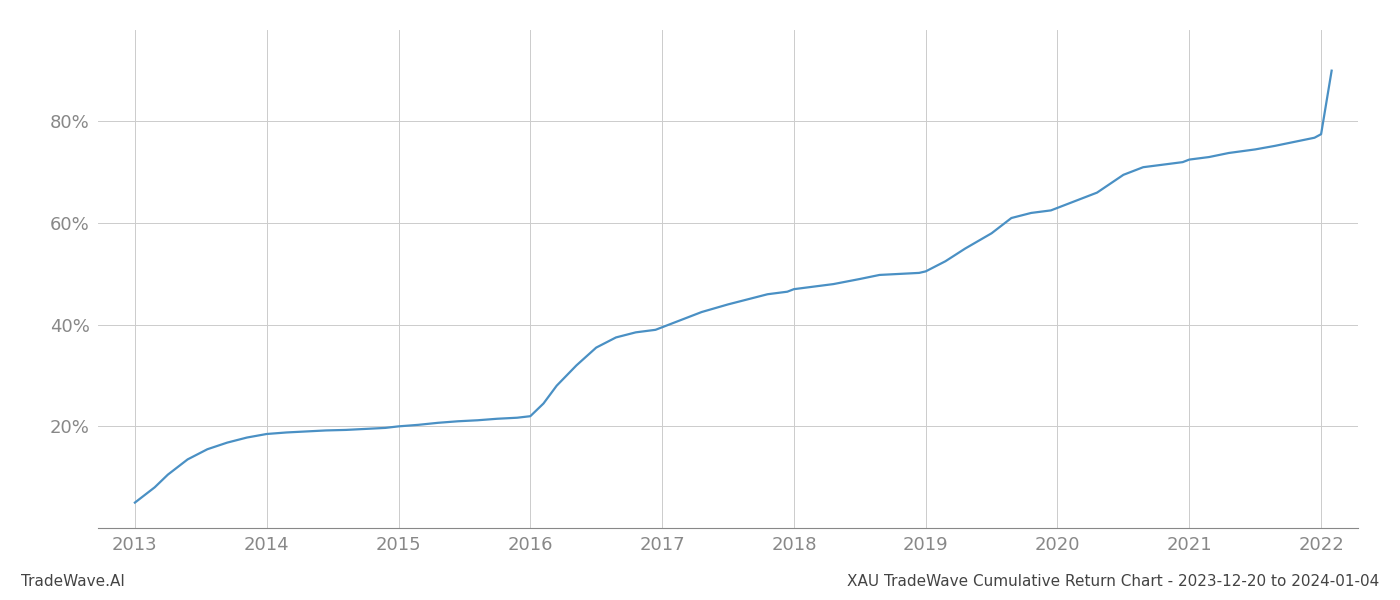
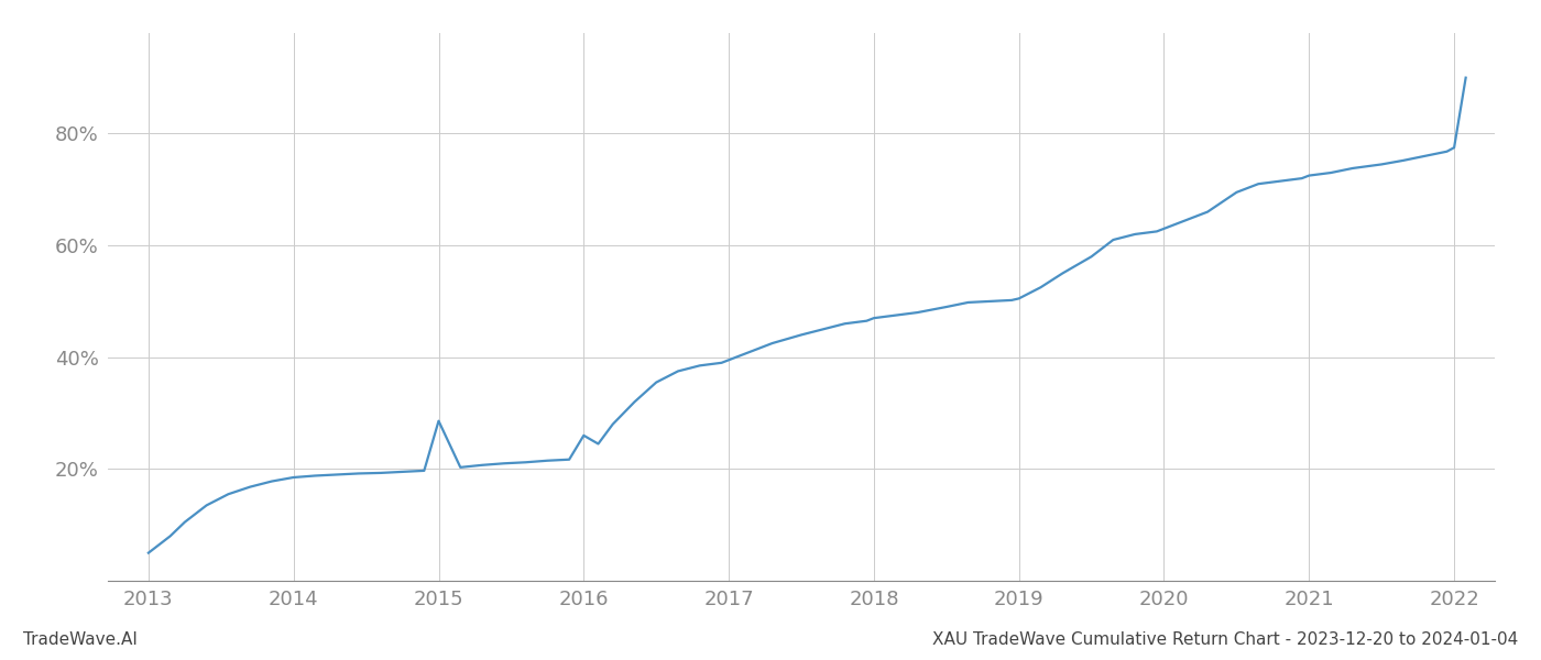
2015: 20.0% -> 28.6%
2016: 22.0% -> 26.0%
